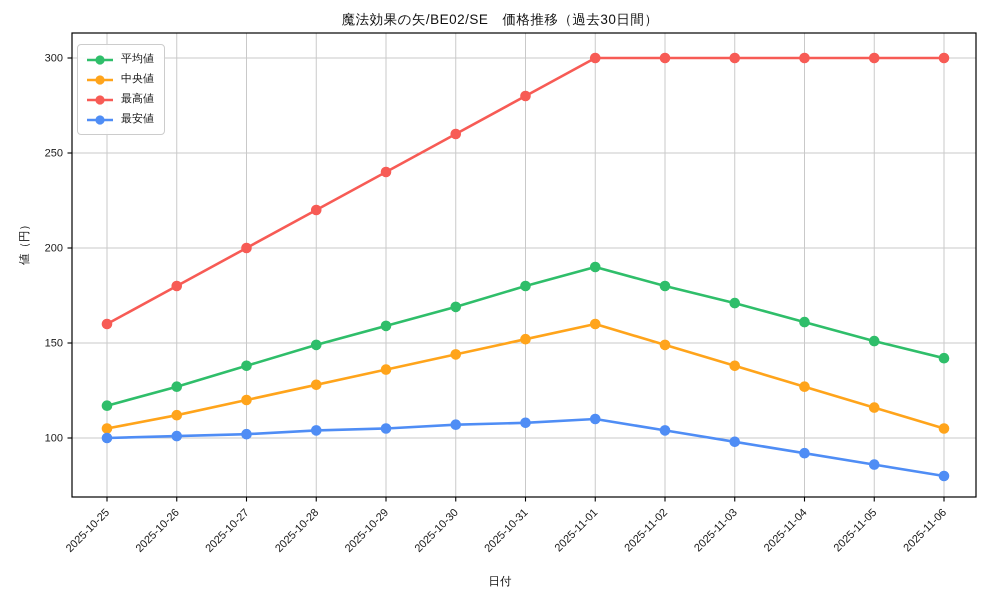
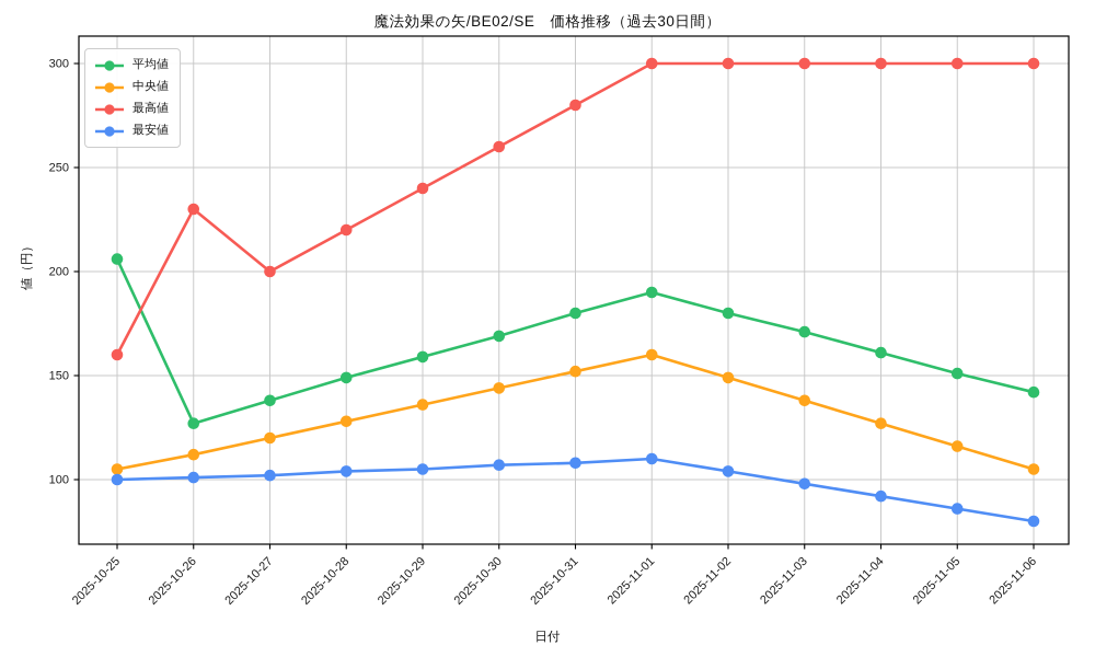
平均値/2025-10-25: 117 -> 206
最高値/2025-10-26: 180 -> 230
